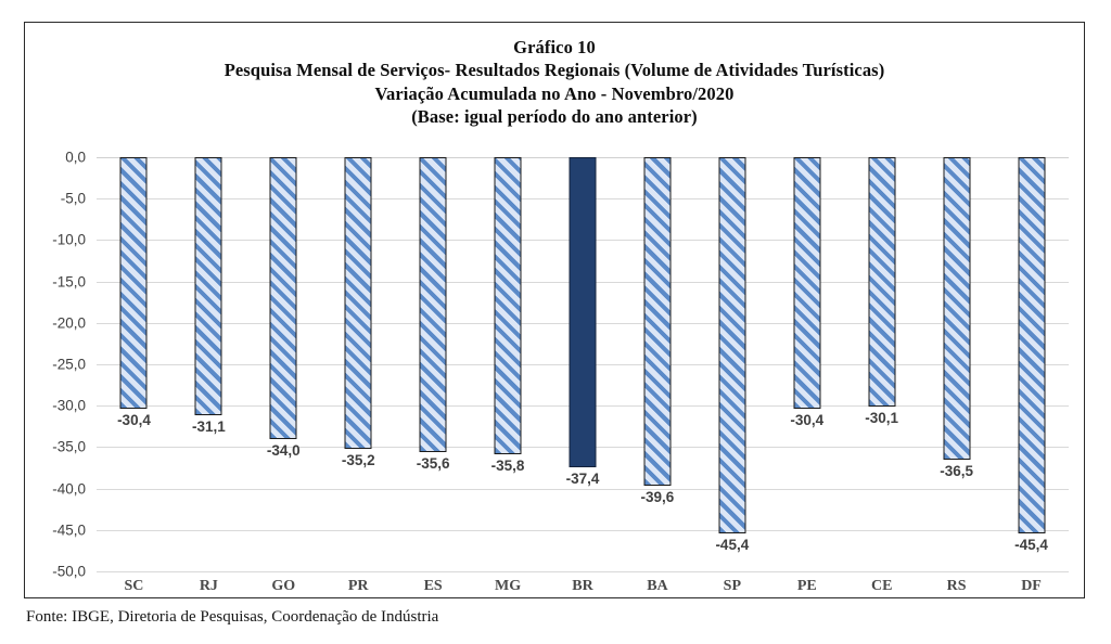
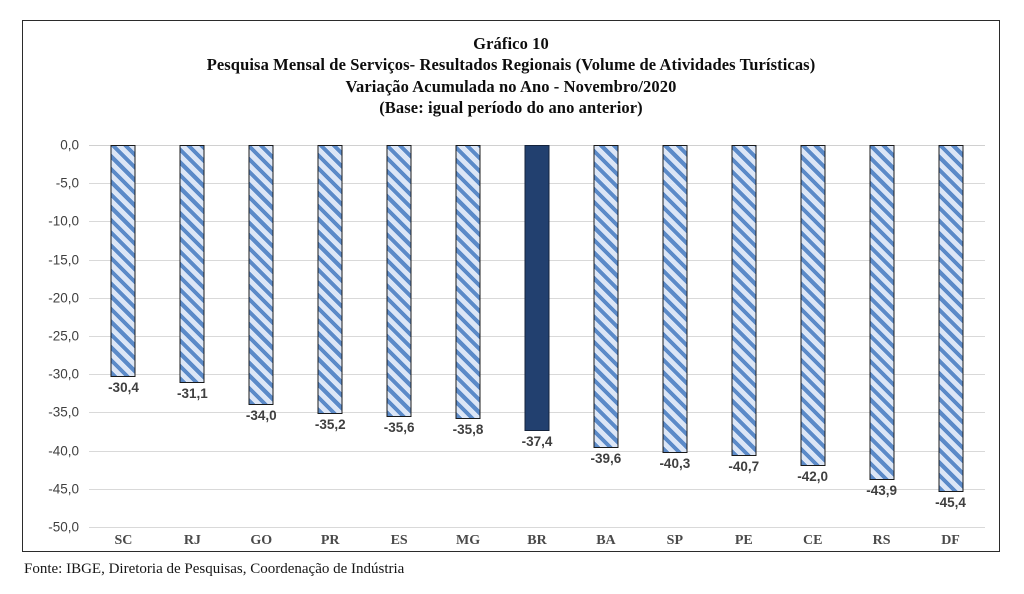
SP: -45,4 -> -40,3
PE: -30,4 -> -40,7
CE: -30,1 -> -42,0
RS: -36,5 -> -43,9
